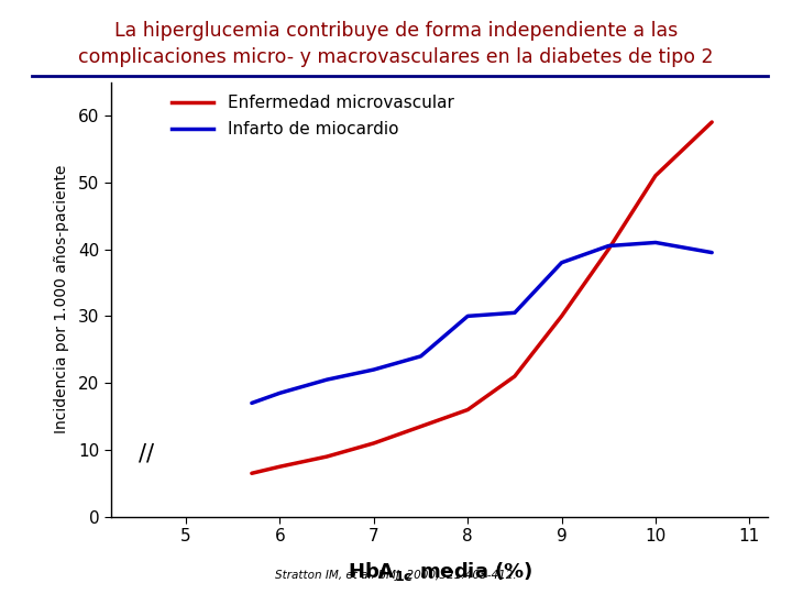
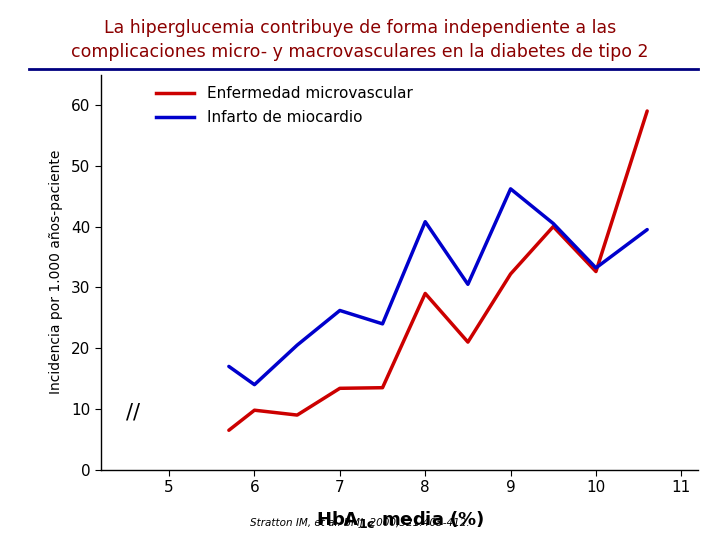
Enfermedad microvascular/6: 7.5 -> 9.8
Infarto de miocardio/6: 18.5 -> 14.0
Enfermedad microvascular/7: 11.0 -> 13.4
Infarto de miocardio/7: 22.0 -> 26.2
Enfermedad microvascular/8: 16.0 -> 29.0
Infarto de miocardio/8: 30.0 -> 40.8
Enfermedad microvascular/9: 30.0 -> 32.2
Infarto de miocardio/9: 38.0 -> 46.2
Enfermedad microvascular/10: 51.0 -> 32.6
Infarto de miocardio/10: 41.0 -> 33.2
